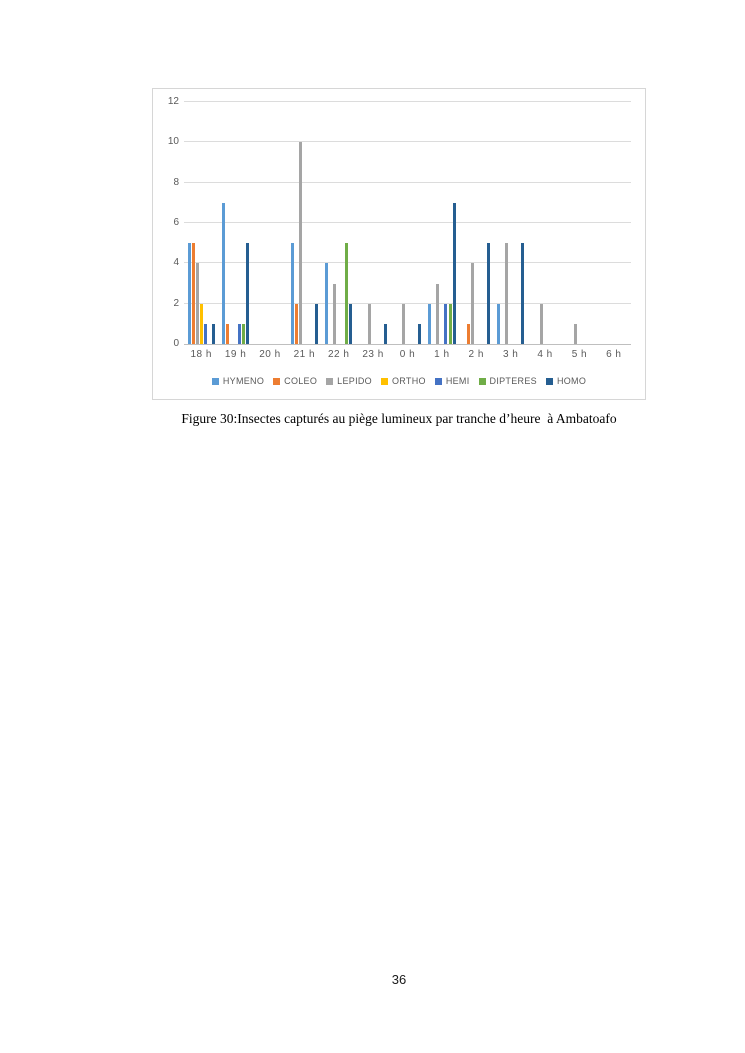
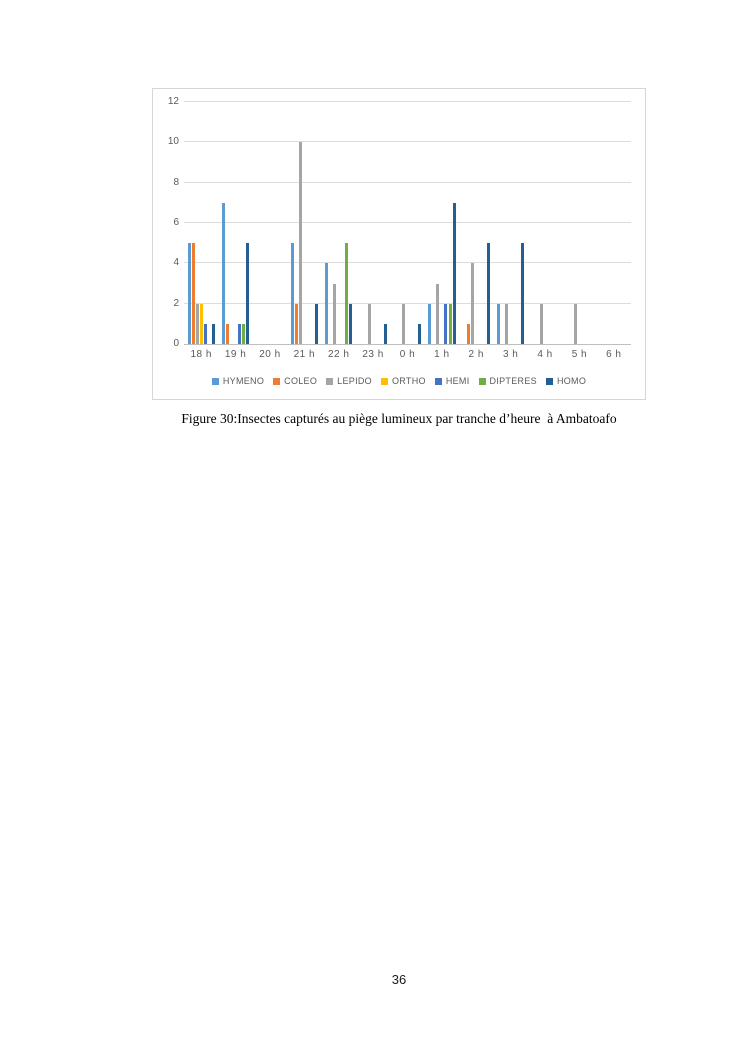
LEPIDO/18 h: 4 -> 2
LEPIDO/3 h: 5 -> 2
LEPIDO/5 h: 1 -> 2
